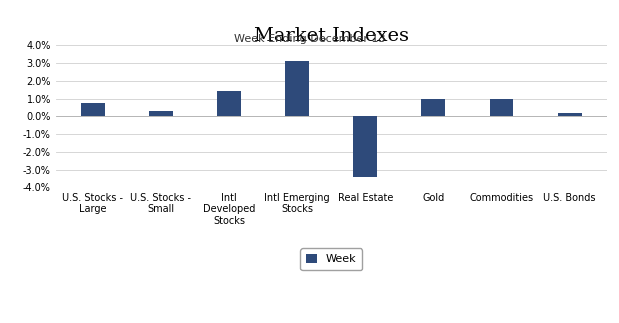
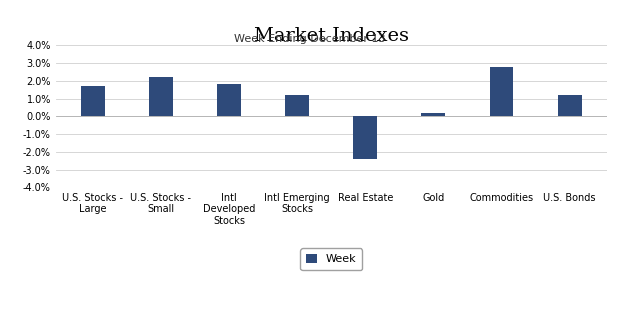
U.S. Stocks - Large: 0.7% -> 1.7%
U.S. Stocks - Small: 0.3% -> 2.2%
Intl Developed Stocks: 1.4% -> 1.8%
Intl Emerging Stocks: 3.1% -> 1.2%
Real Estate: -3.4% -> -2.4%
Gold: 1.0% -> 0.2%
Commodities: 1.0% -> 2.8%
U.S. Bonds: 0.2% -> 1.2%
